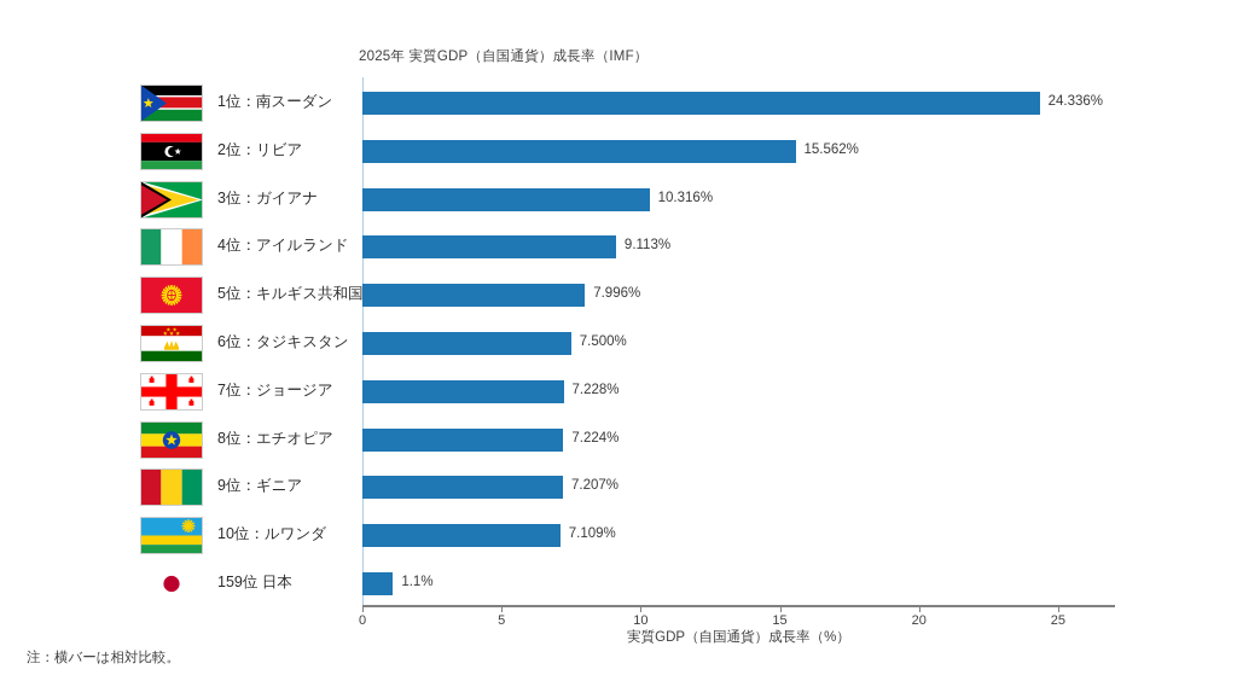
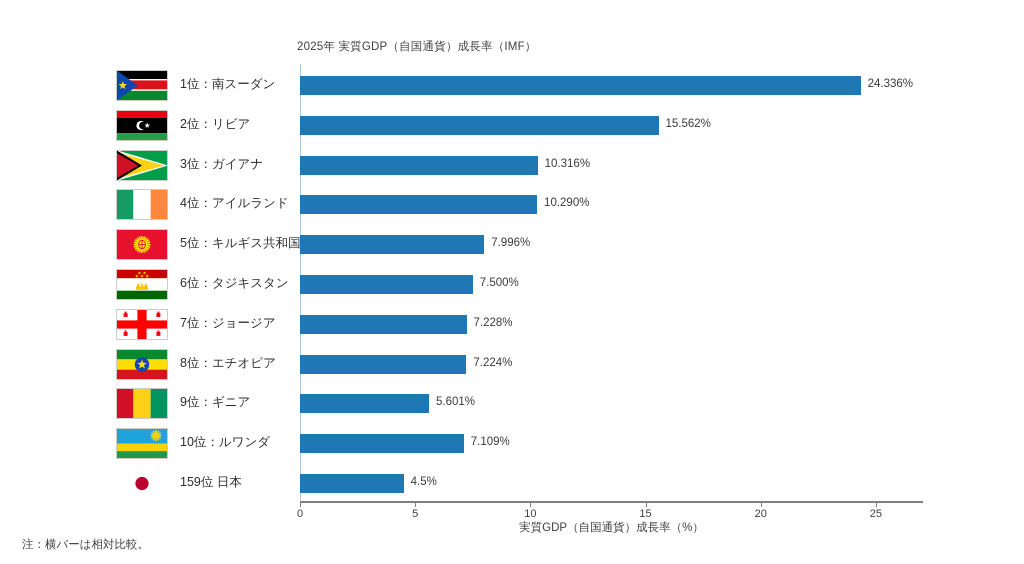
4位：アイルランド: 9.113% -> 10.290%
9位：ギニア: 7.207% -> 5.601%
159位 日本: 1.1% -> 4.5%
